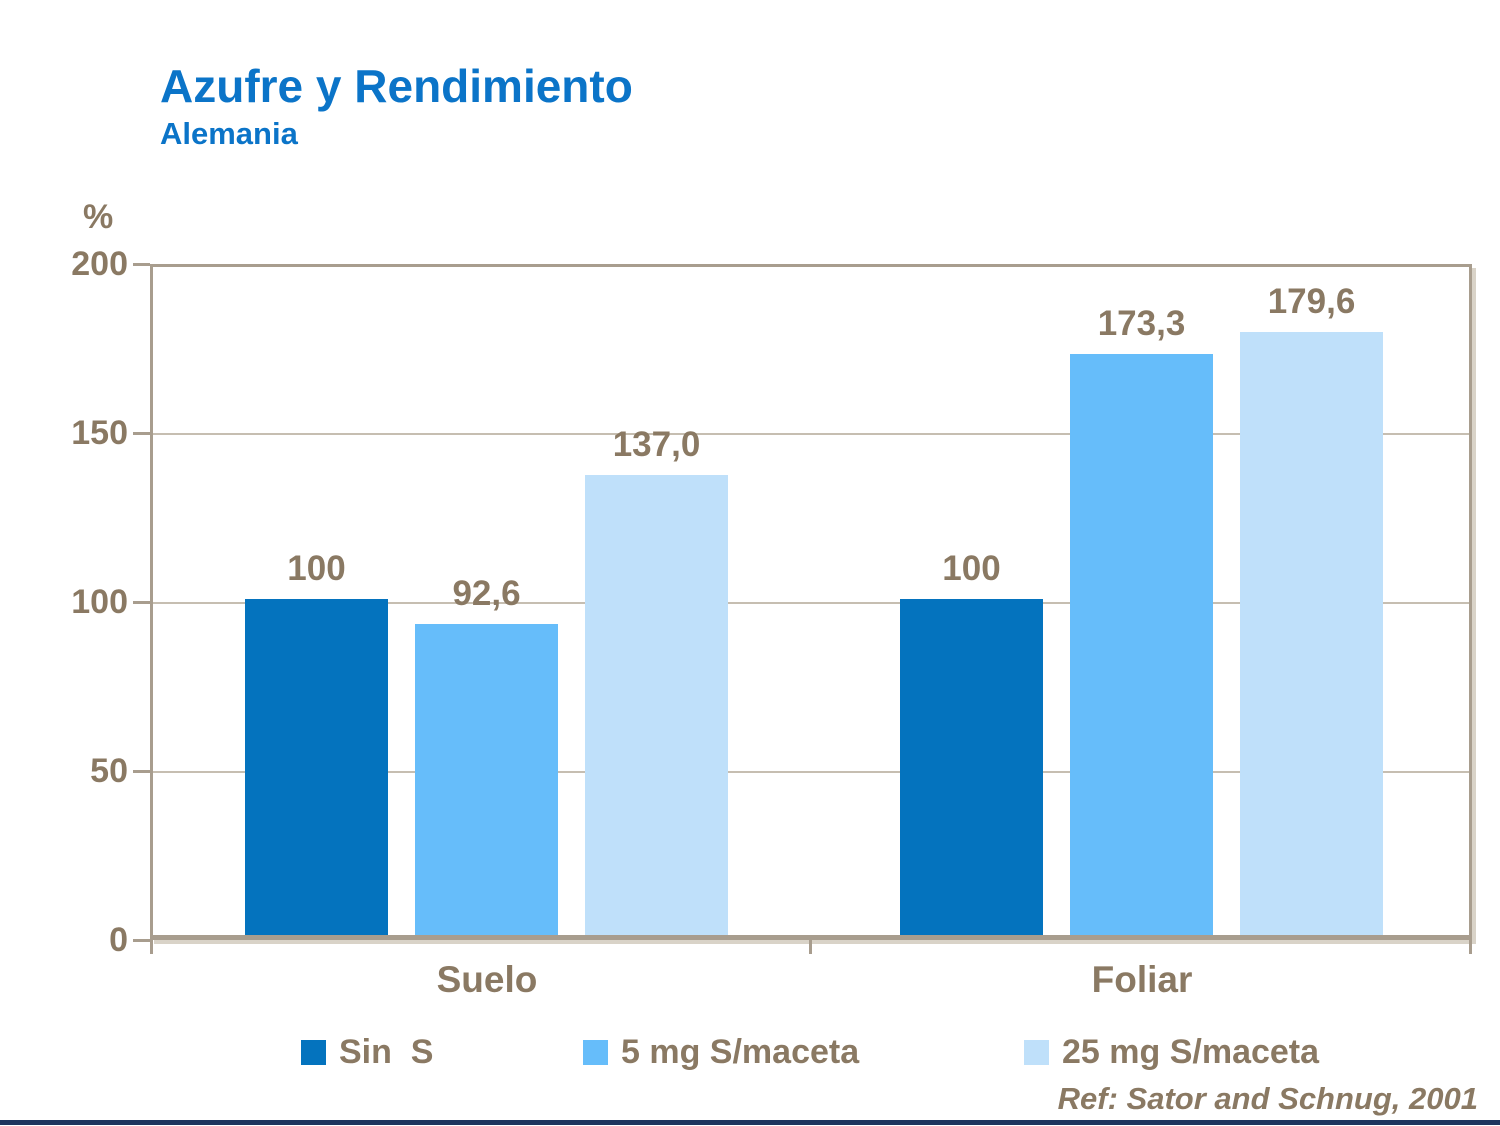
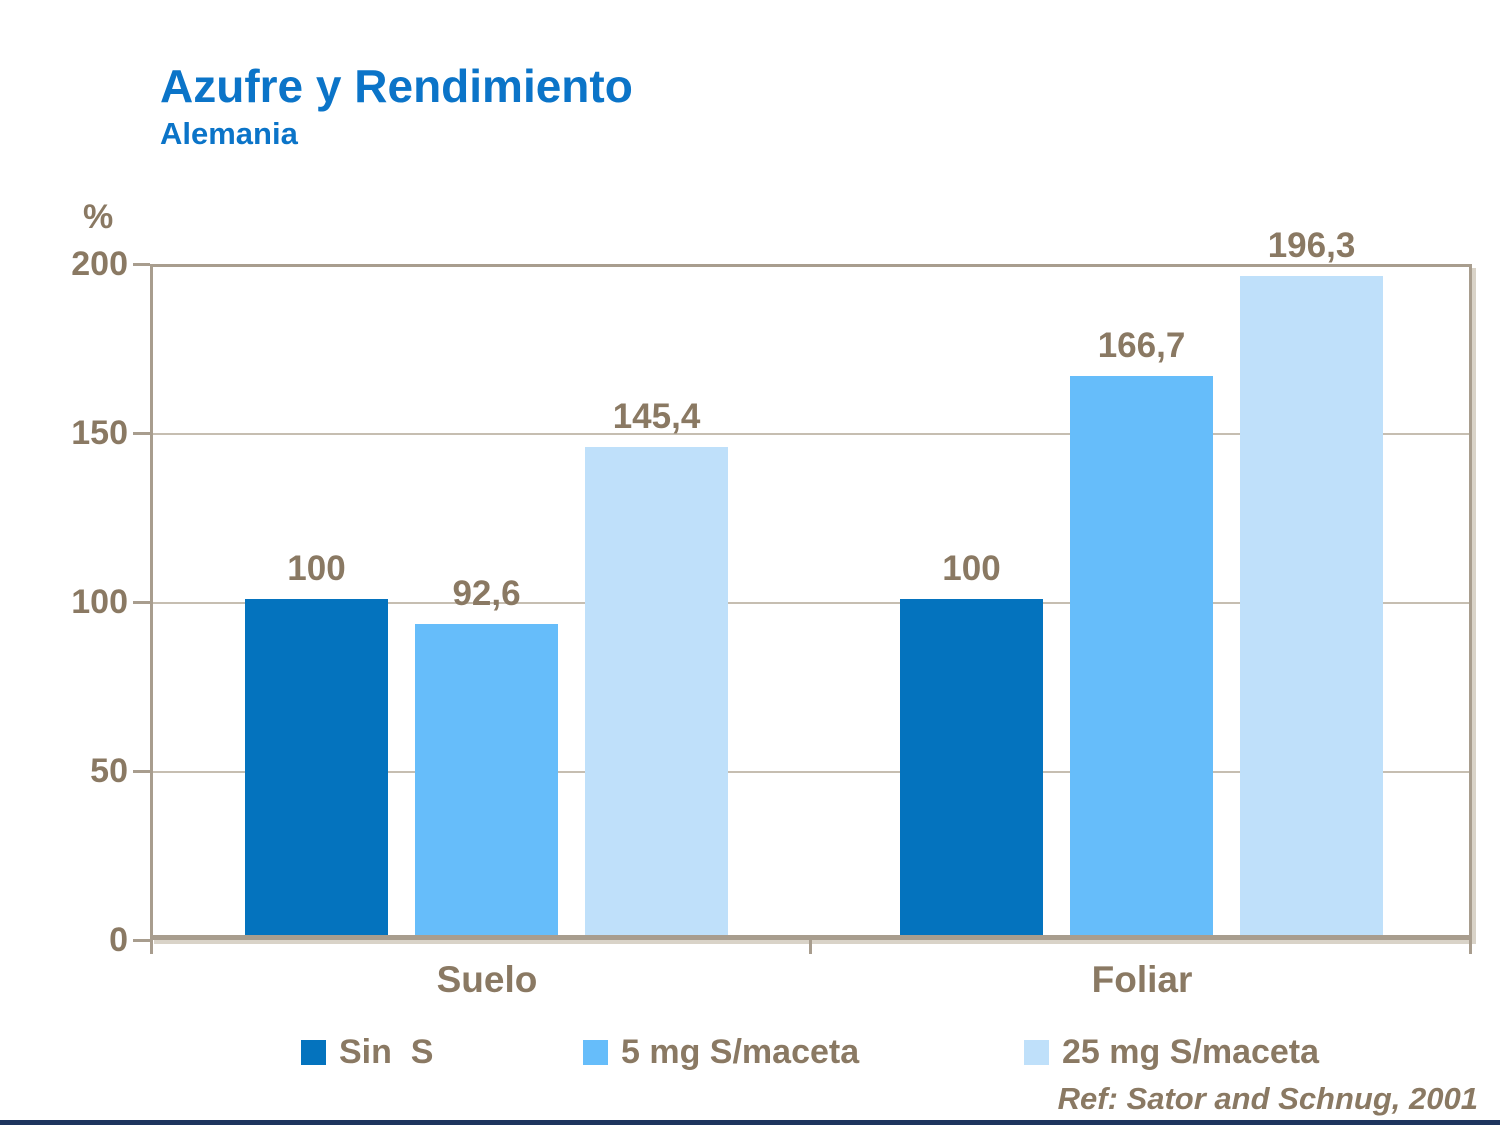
25 mg S/maceta/Suelo: 137,0 -> 145,4
5 mg S/maceta/Foliar: 173,3 -> 166,7
25 mg S/maceta/Foliar: 179,6 -> 196,3
